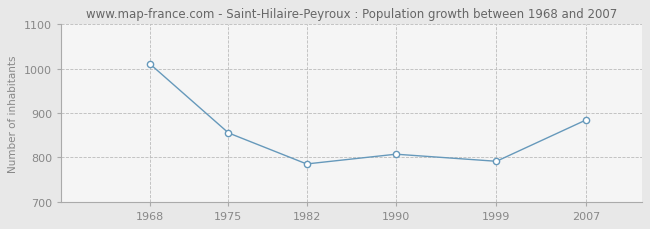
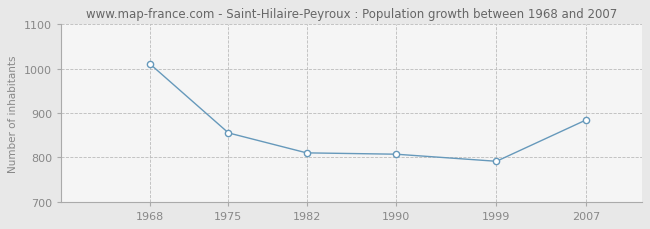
1982: 785 -> 810
